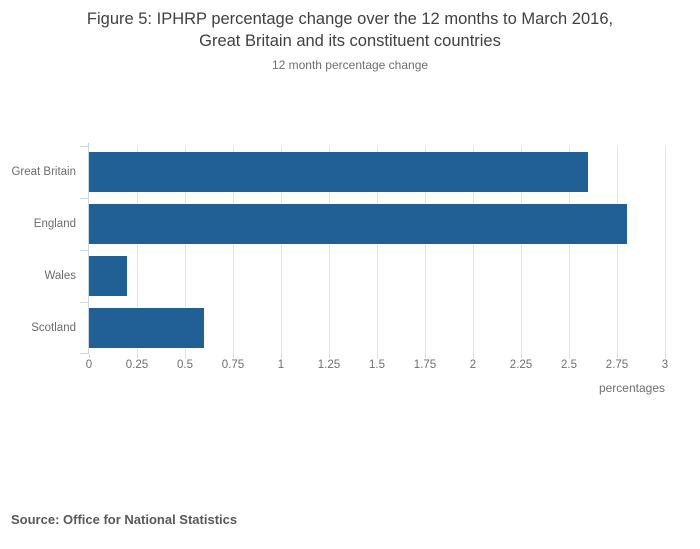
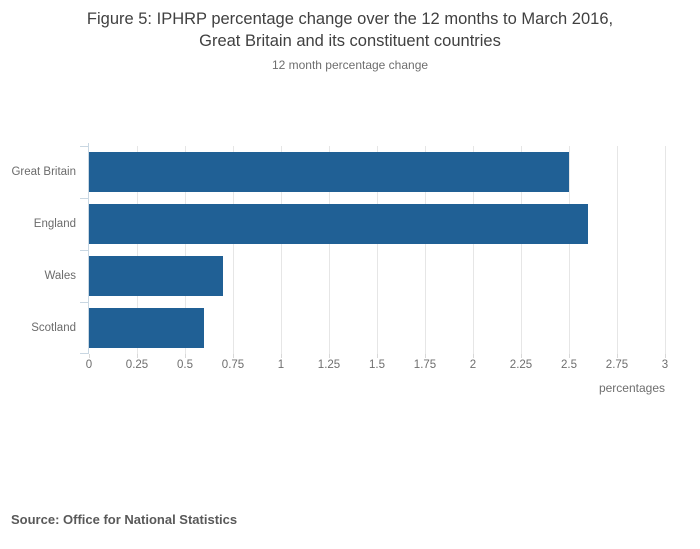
Great Britain: 2.6 -> 2.5
England: 2.8 -> 2.6
Wales: 0.2 -> 0.7
